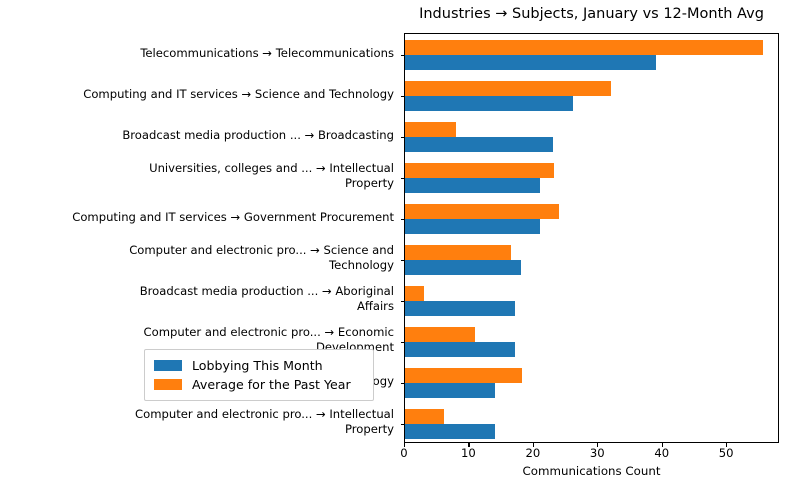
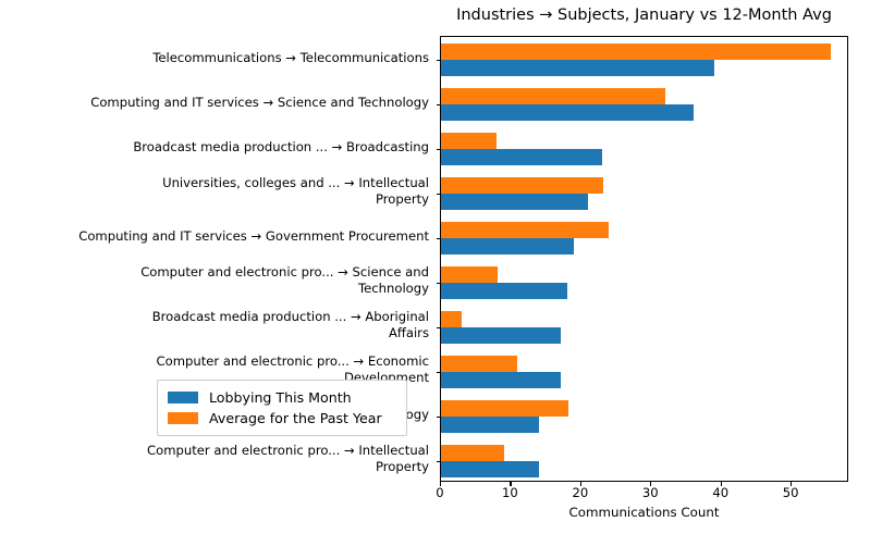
Lobbying This Month/Computing and IT services → Science and Technology: 26 -> 36
Lobbying This Month/Computing and IT services → Government Procurement: 21 -> 19
Average for the Past Year/Computer and electronic pro... → Science and Technology: 16 -> 8
Average for the Past Year/Computer and electronic pro... → Intellectual Property: 6 -> 9
